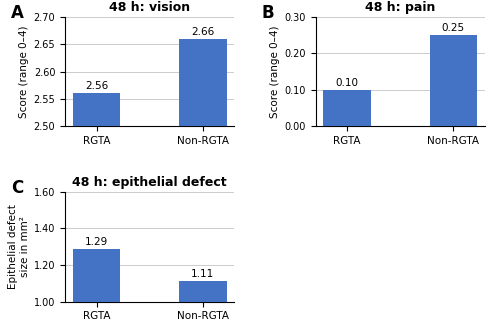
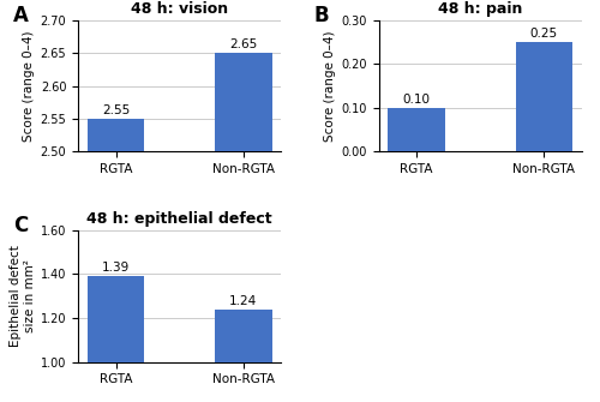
48 h: vision/RGTA: 2.56 -> 2.55
48 h: vision/Non-RGTA: 2.66 -> 2.65
48 h: epithelial defect/RGTA: 1.29 -> 1.39
48 h: epithelial defect/Non-RGTA: 1.11 -> 1.24
